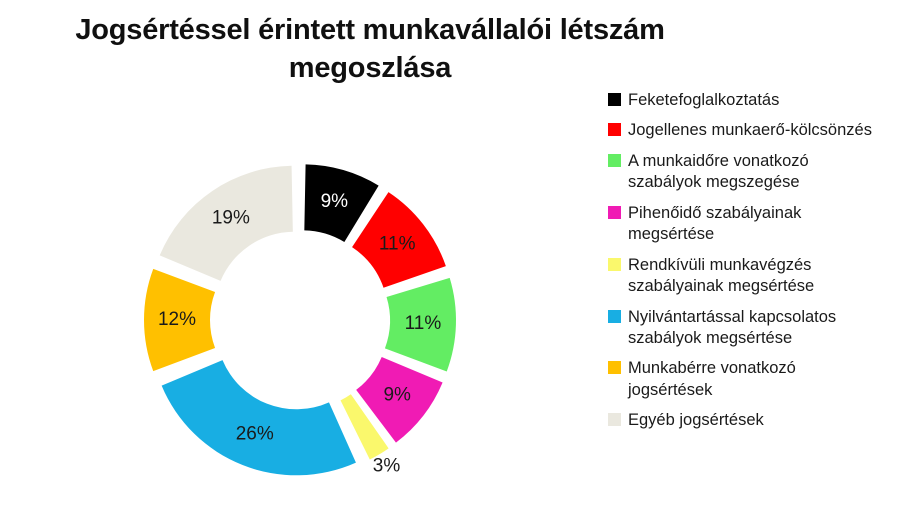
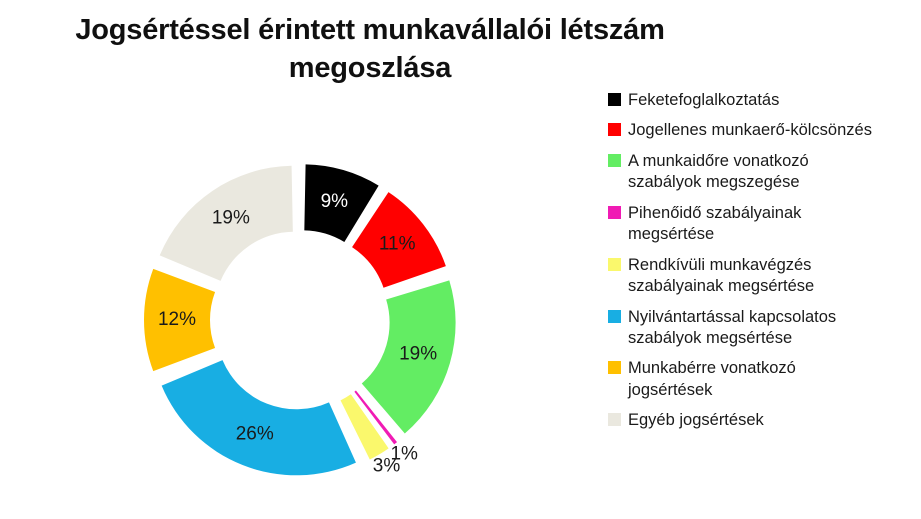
A munkaidőre vonatkozó szabályok megszegése: 11% -> 19%
Pihenőidő szabályainak megsértése: 9% -> 1%
